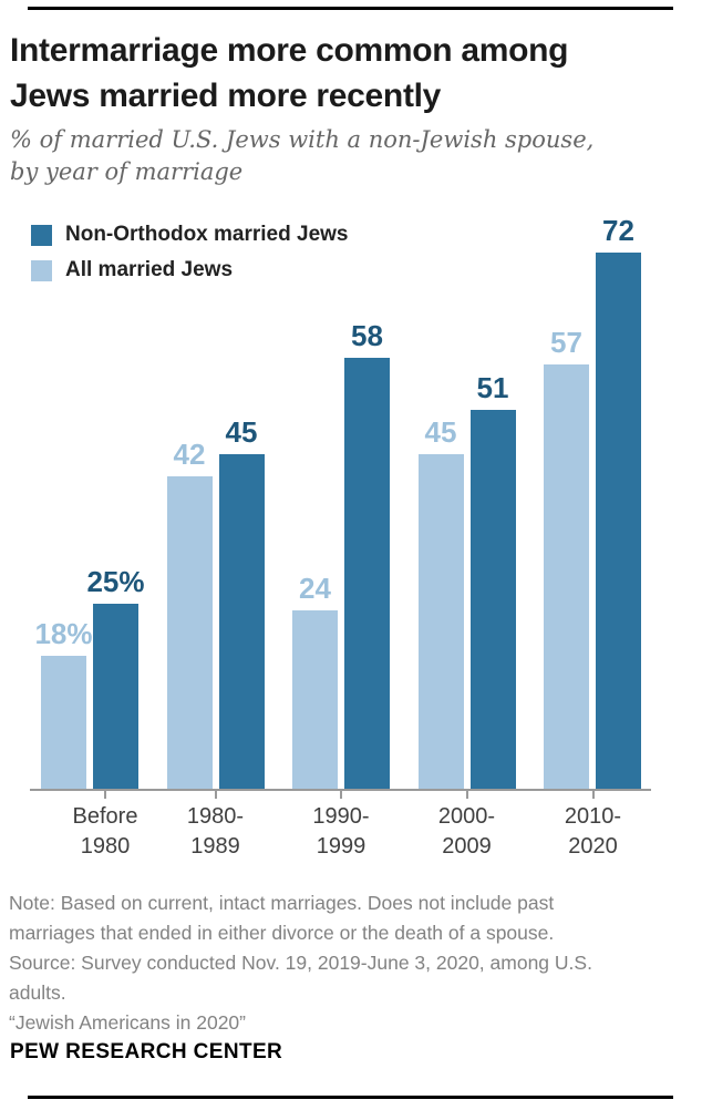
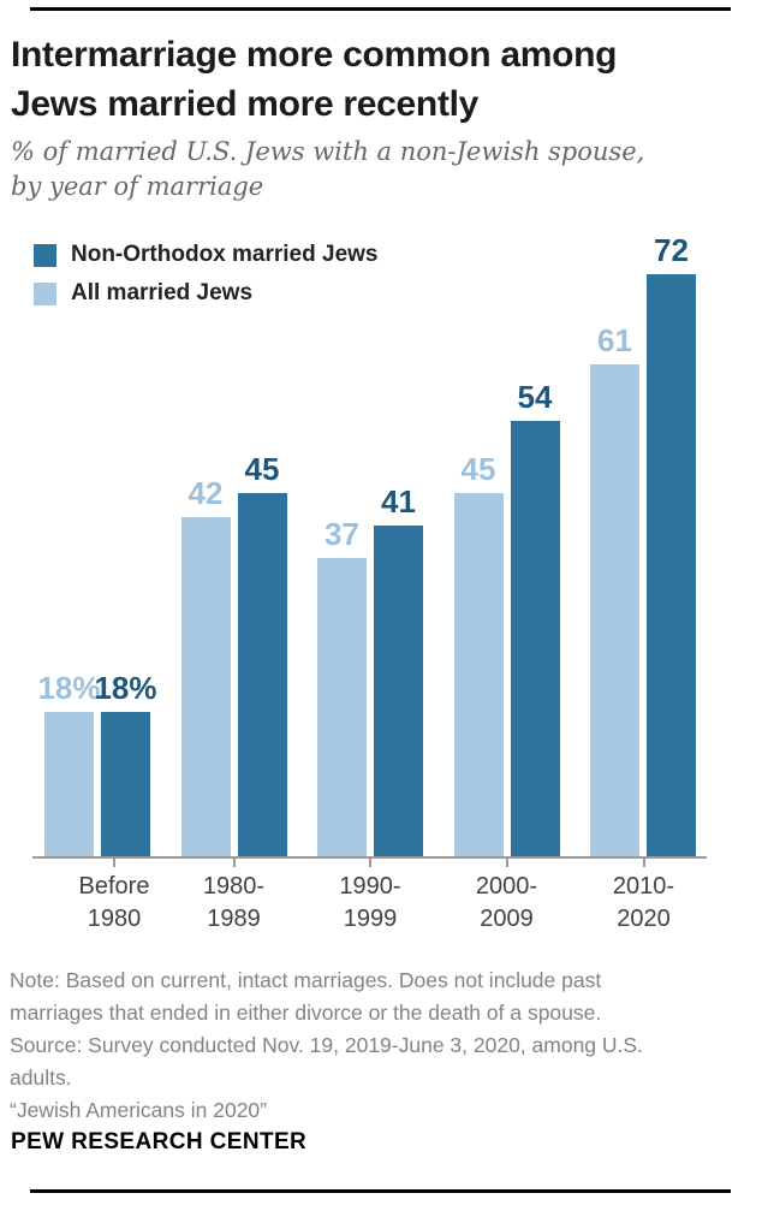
Non-Orthodox married Jews/Before 1980: 25% -> 18%
All married Jews/1990-1999: 24 -> 37
Non-Orthodox married Jews/1990-1999: 58 -> 41
Non-Orthodox married Jews/2000-2009: 51 -> 54
All married Jews/2010-2020: 57 -> 61
